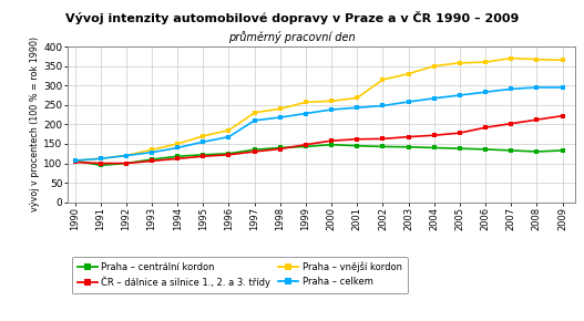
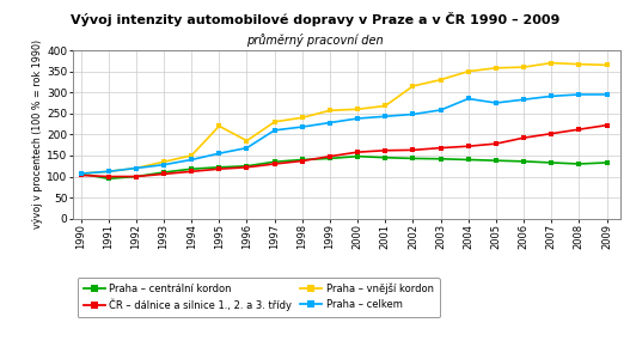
Praha – vnější kordon/1995: 170 -> 220
Praha – celkem/2004: 267 -> 285
